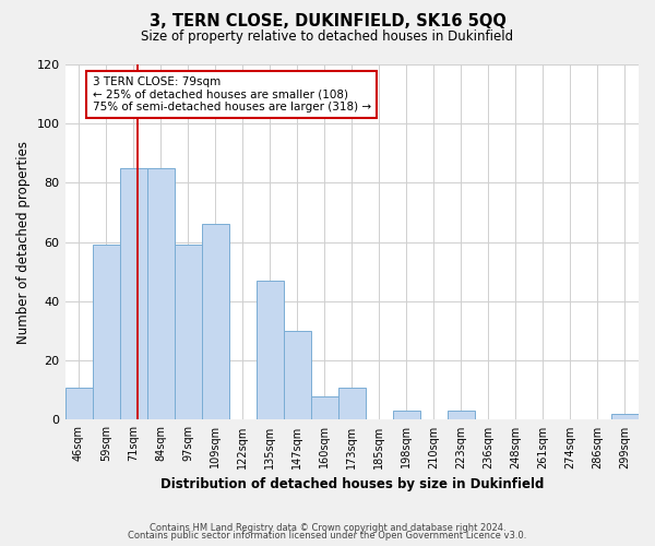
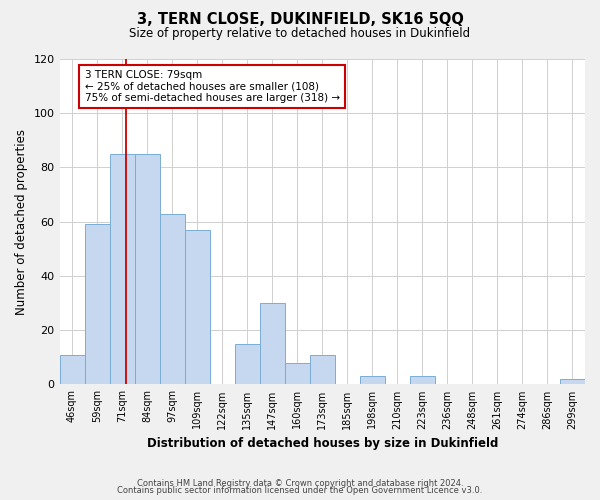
97sqm: 59 -> 63
109sqm: 66 -> 57
135sqm: 47 -> 15
